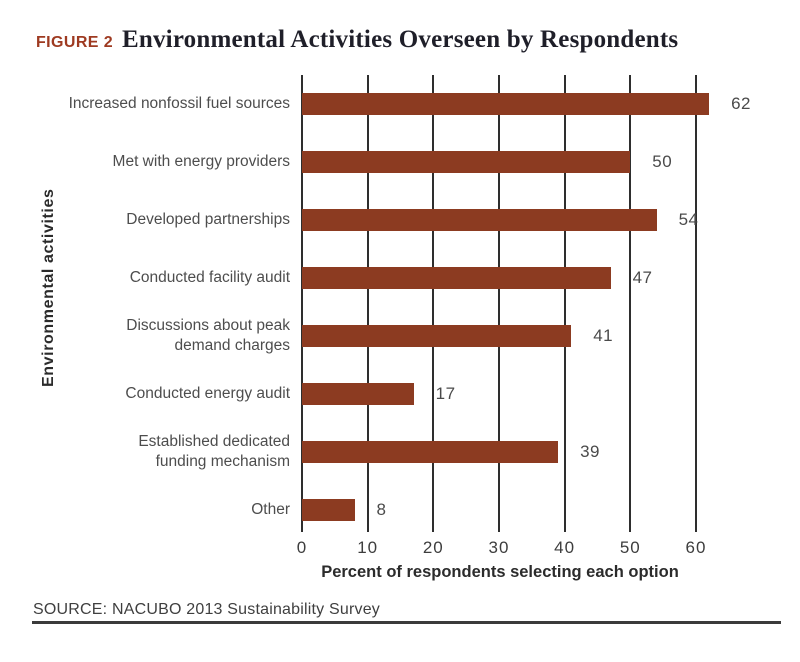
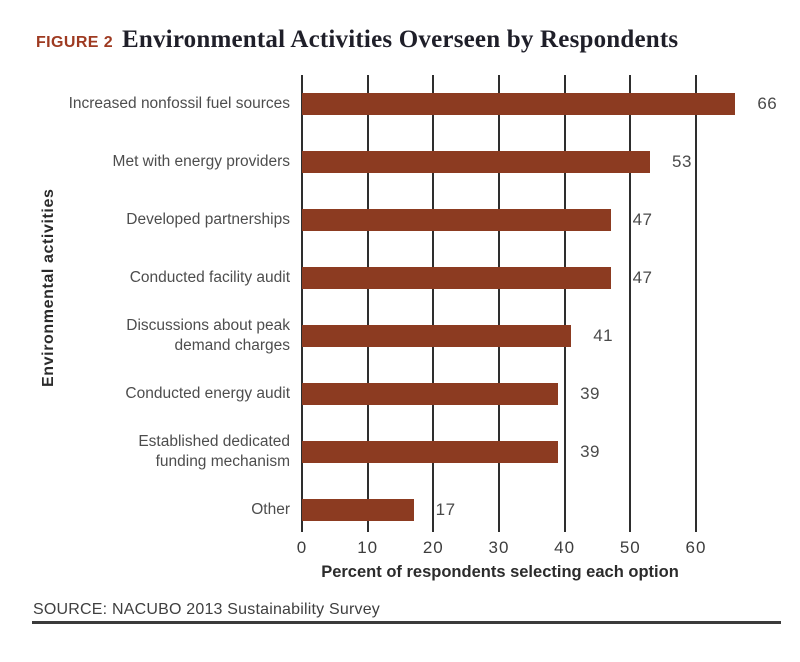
Increased nonfossil fuel sources: 62 -> 66
Met with energy providers: 50 -> 53
Developed partnerships: 54 -> 47
Conducted energy audit: 17 -> 39
Other: 8 -> 17
